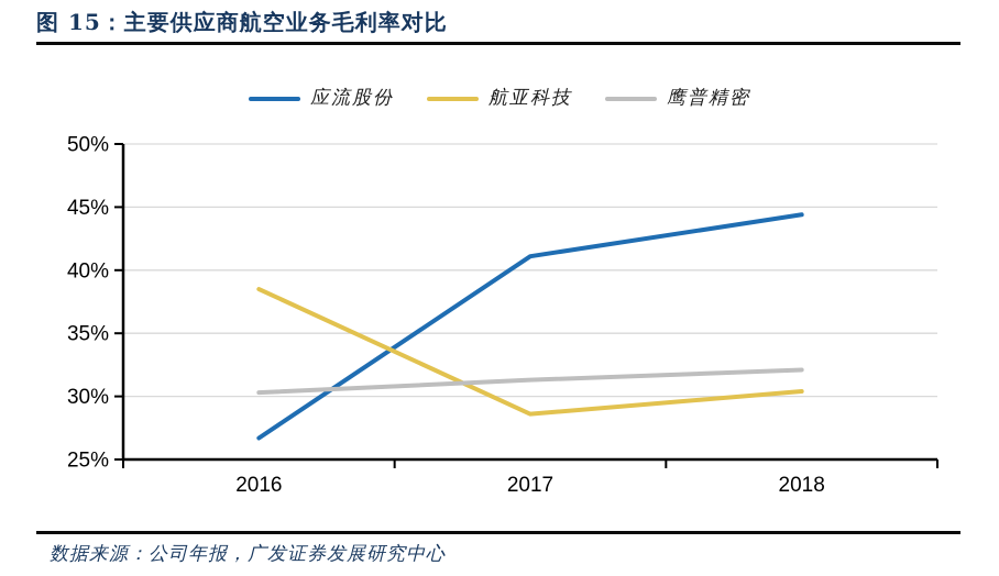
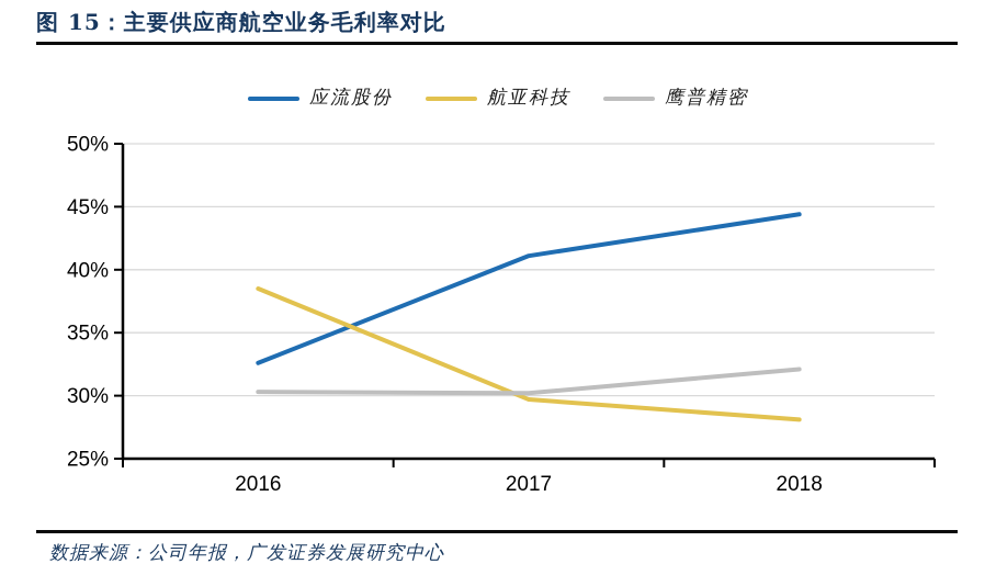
应流股份/2016: 26.7% -> 32.6%
航亚科技/2017: 28.6% -> 29.7%
鹰普精密/2017: 31.3% -> 30.2%
航亚科技/2018: 30.4% -> 28.1%
